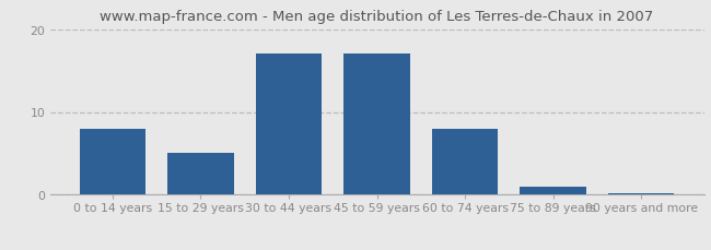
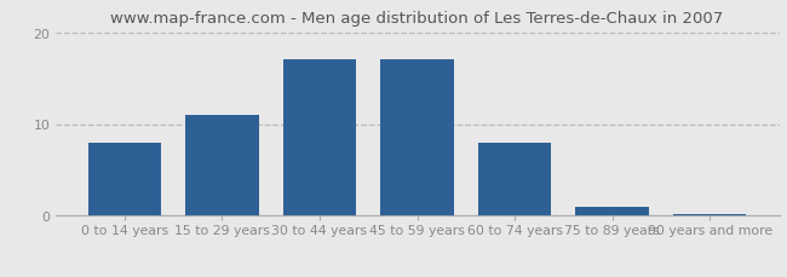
15 to 29 years: 5.0 -> 11.0
